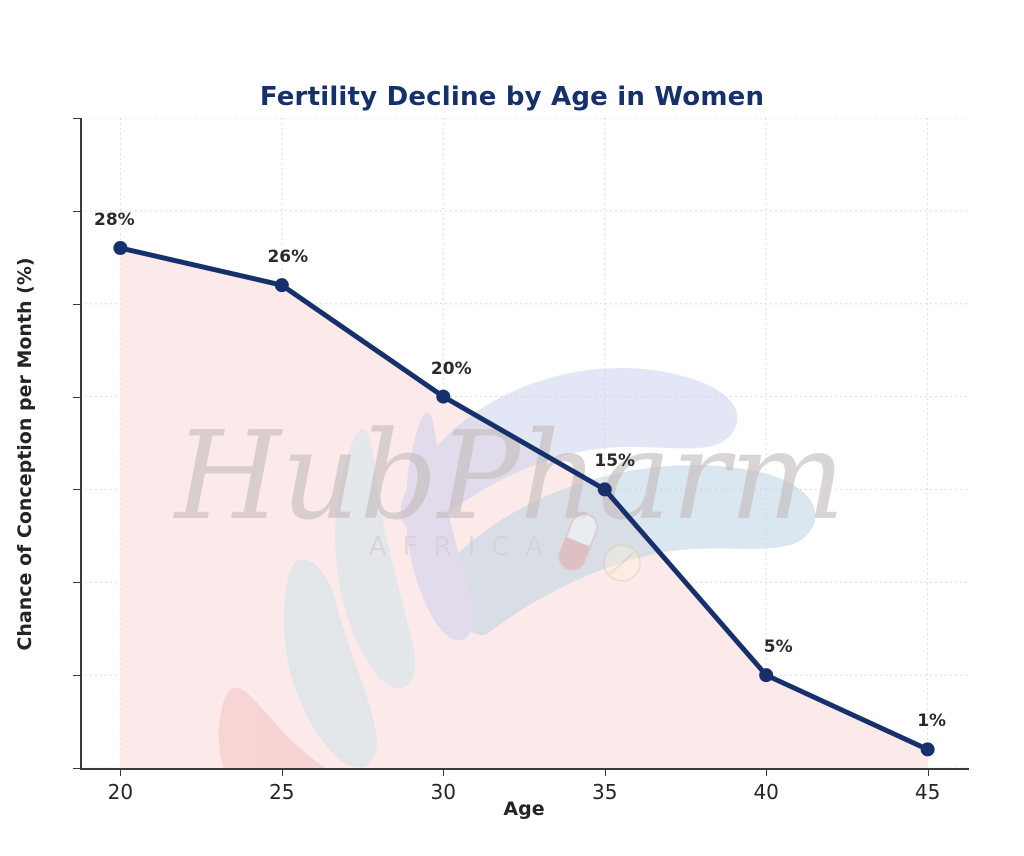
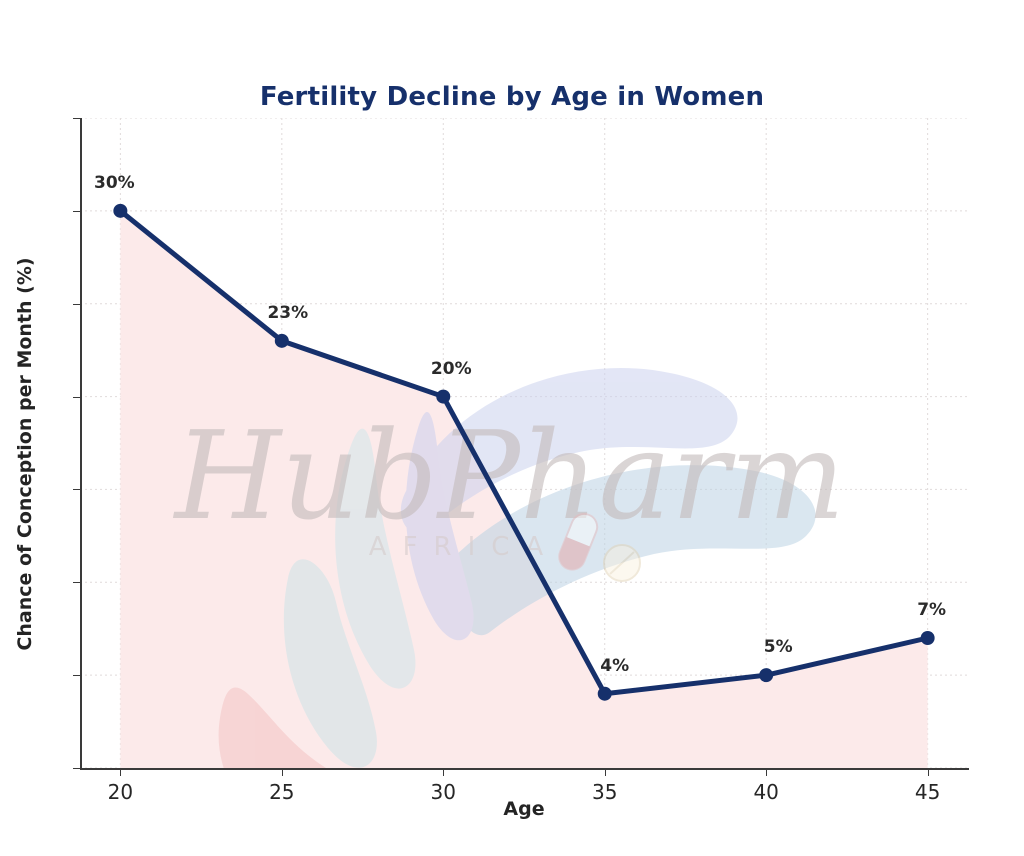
20: 28% -> 30%
25: 26% -> 23%
35: 15% -> 4%
45: 1% -> 7%
